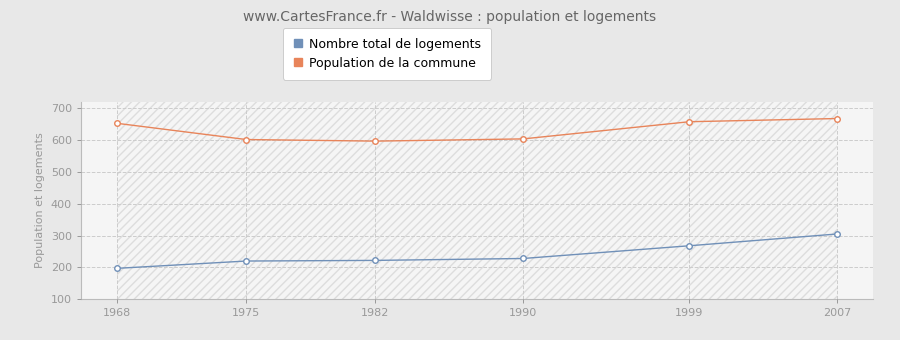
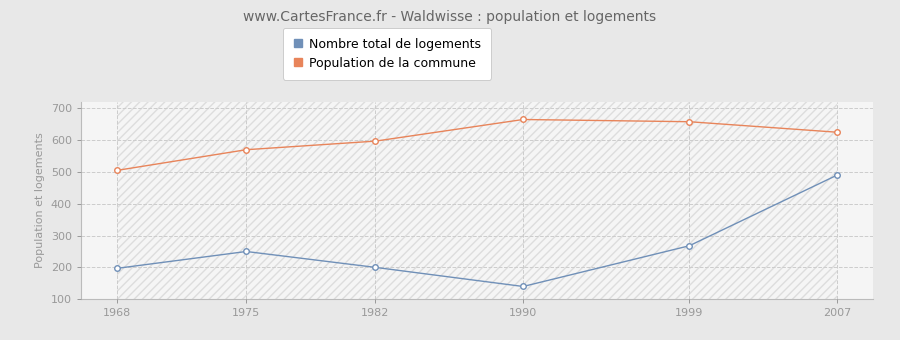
Population de la commune/1968: 653 -> 505
Nombre total de logements/1975: 220 -> 250
Population de la commune/1975: 602 -> 570
Nombre total de logements/1982: 222 -> 200
Nombre total de logements/1990: 228 -> 140
Population de la commune/1990: 604 -> 665
Nombre total de logements/2007: 305 -> 490
Population de la commune/2007: 668 -> 625
